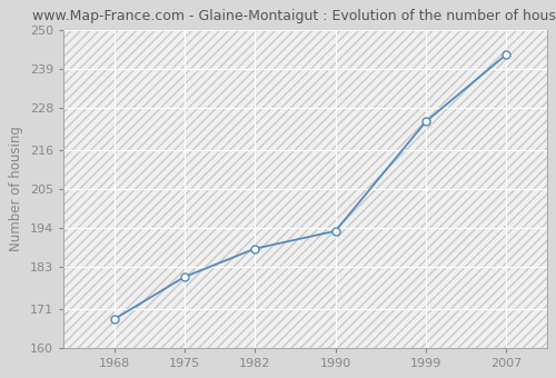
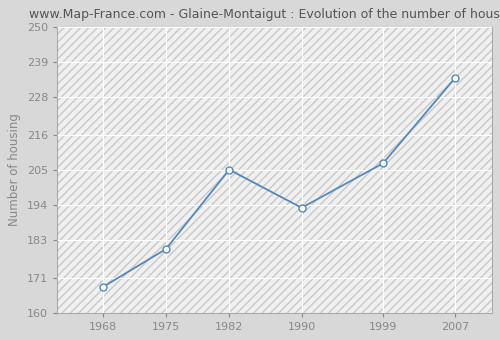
1982: 188 -> 205
1999: 224 -> 207
2007: 243 -> 234
